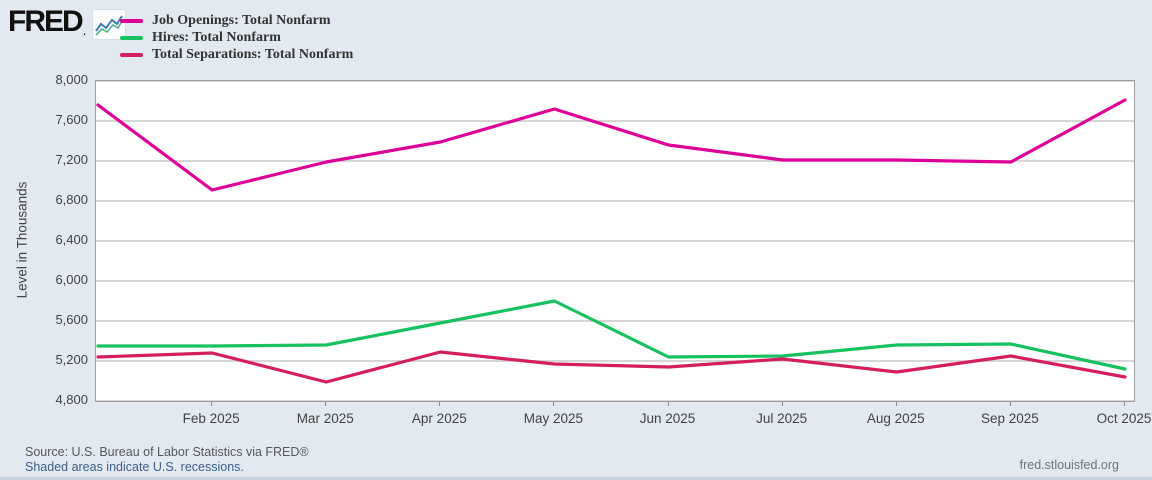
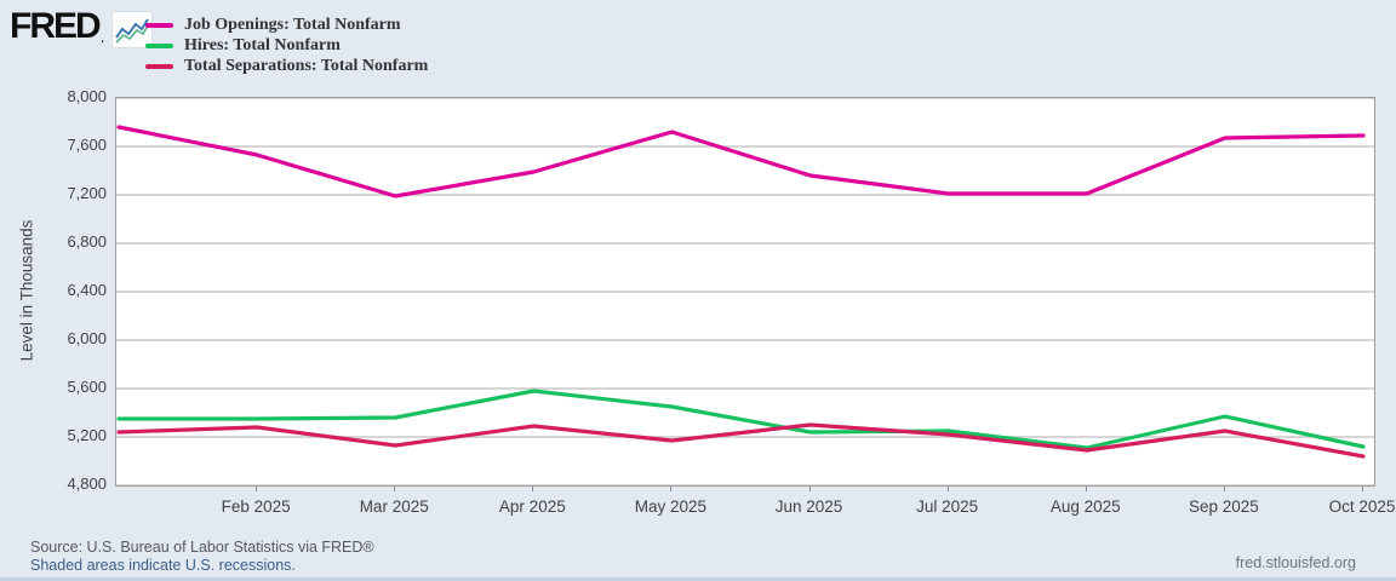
Job Openings: Total Nonfarm/Feb 2025: 6910 -> 7530
Total Separations: Total Nonfarm/Mar 2025: 4990 -> 5130
Hires: Total Nonfarm/May 2025: 5800 -> 5450
Total Separations: Total Nonfarm/Jun 2025: 5140 -> 5300
Hires: Total Nonfarm/Aug 2025: 5360 -> 5110
Job Openings: Total Nonfarm/Sep 2025: 7190 -> 7670
Job Openings: Total Nonfarm/Oct 2025: 7810 -> 7690
